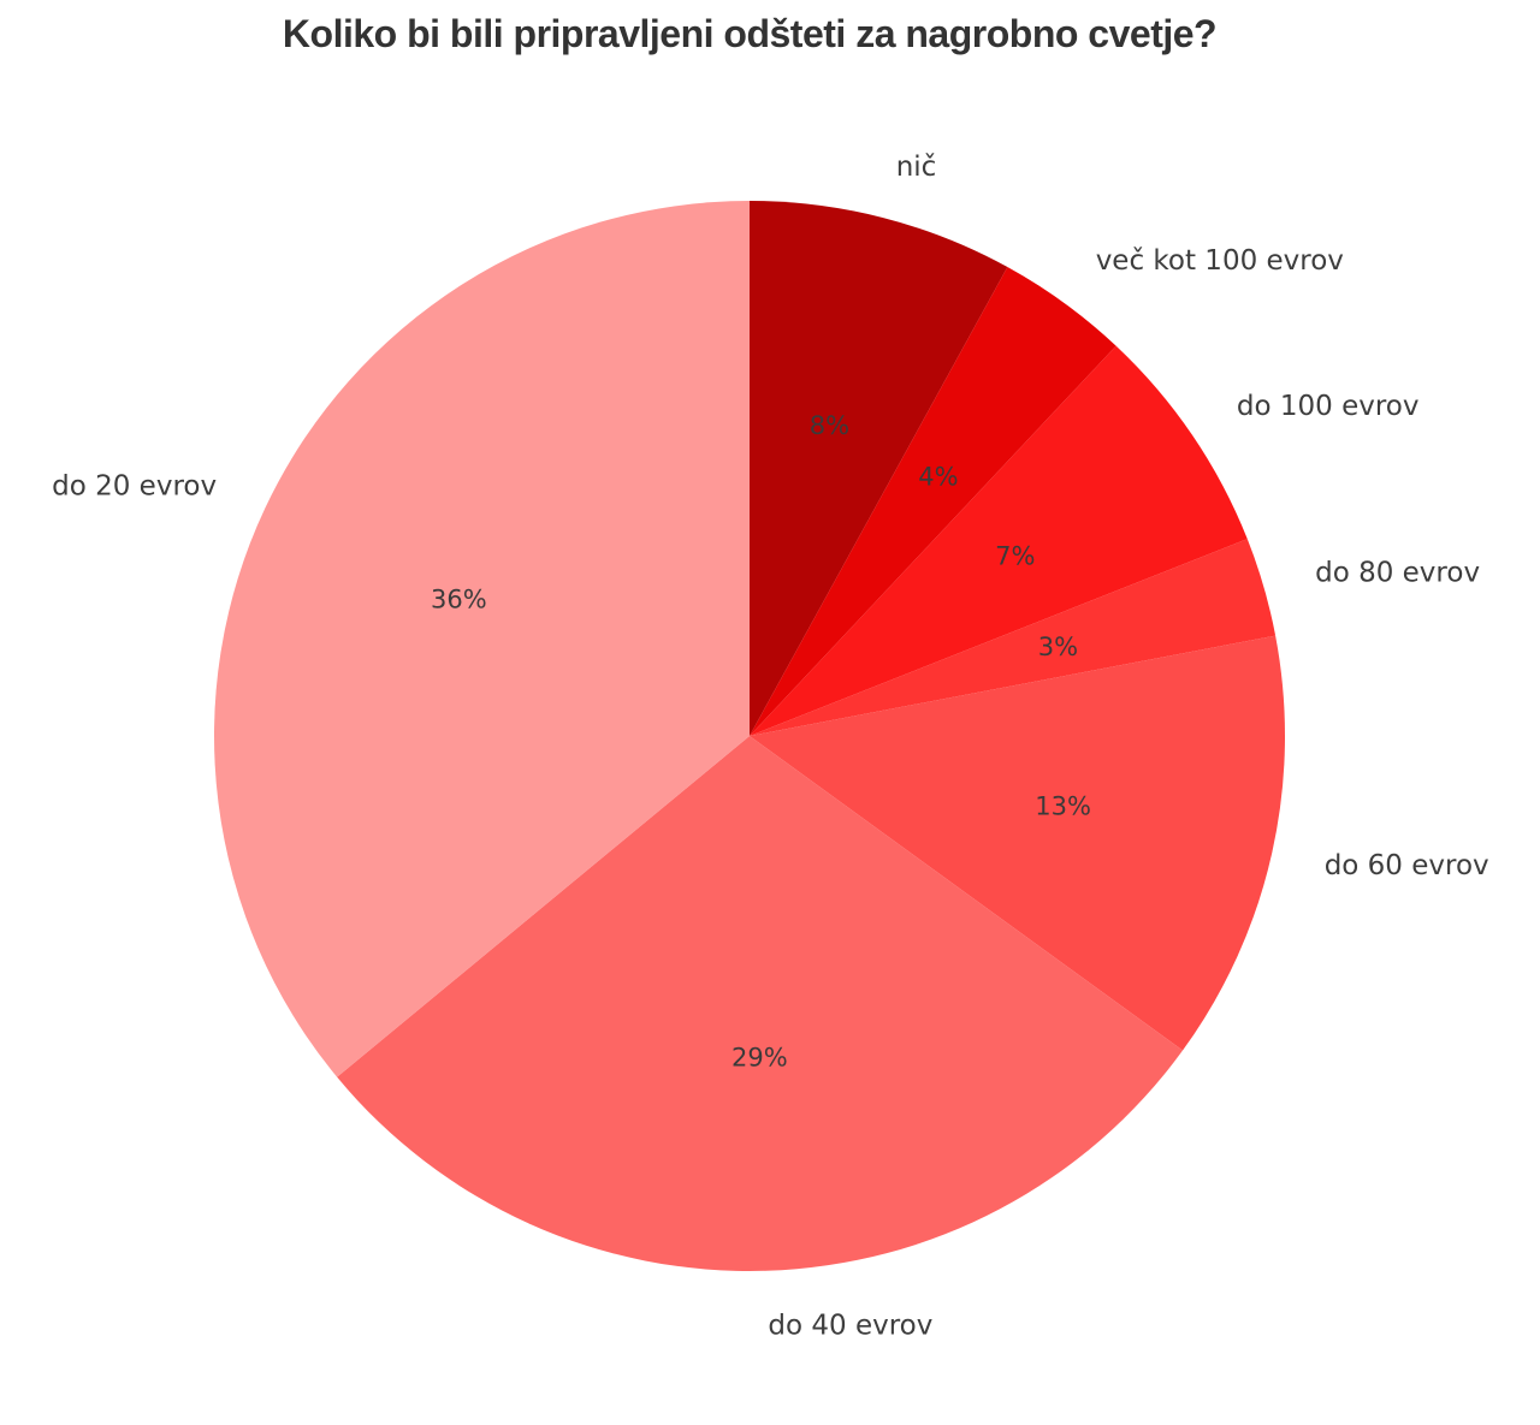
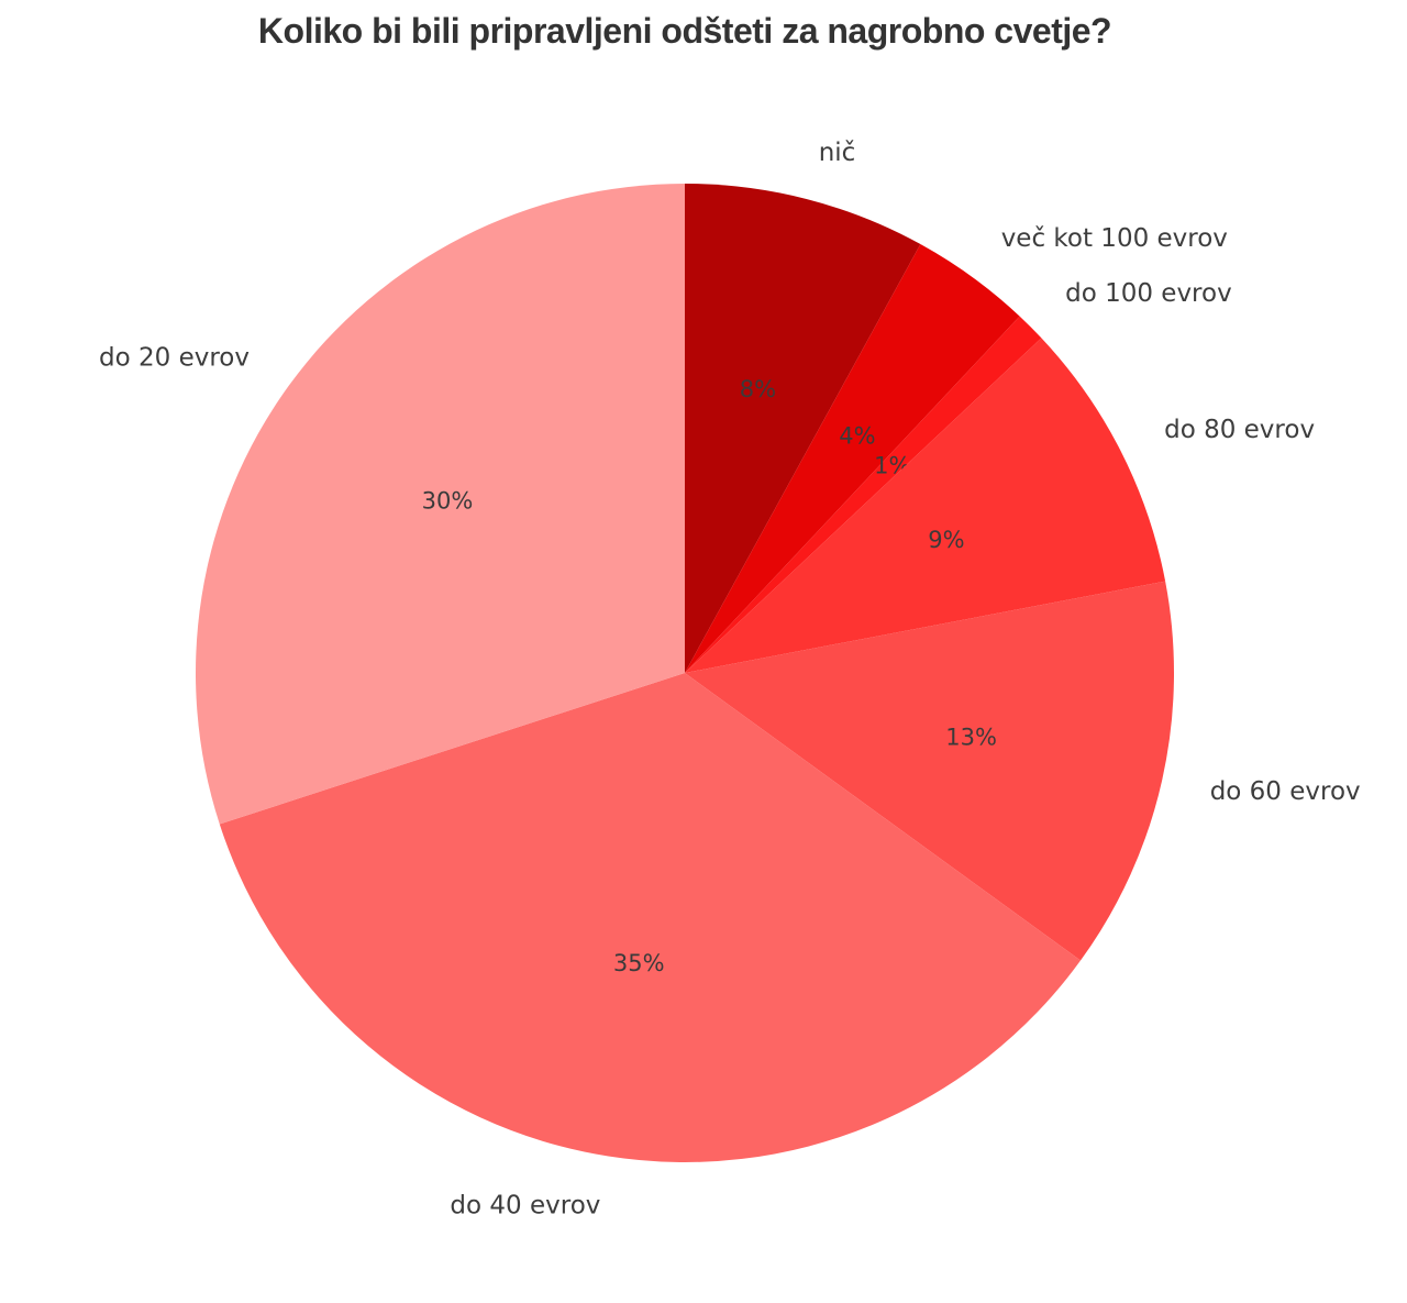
do 100 evrov: 7% -> 1%
do 80 evrov: 3% -> 9%
do 40 evrov: 29% -> 35%
do 20 evrov: 36% -> 30%
